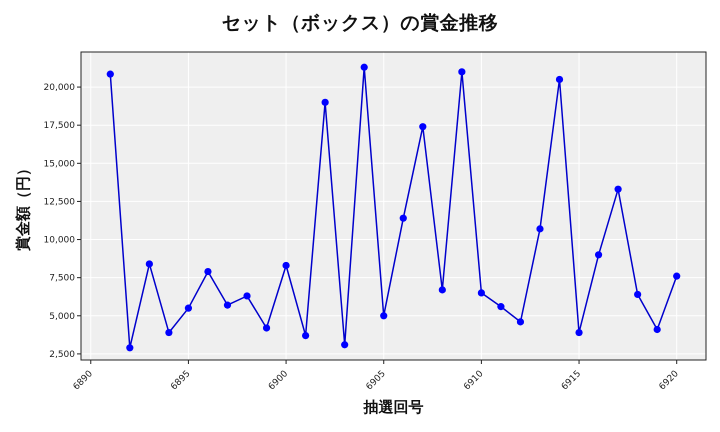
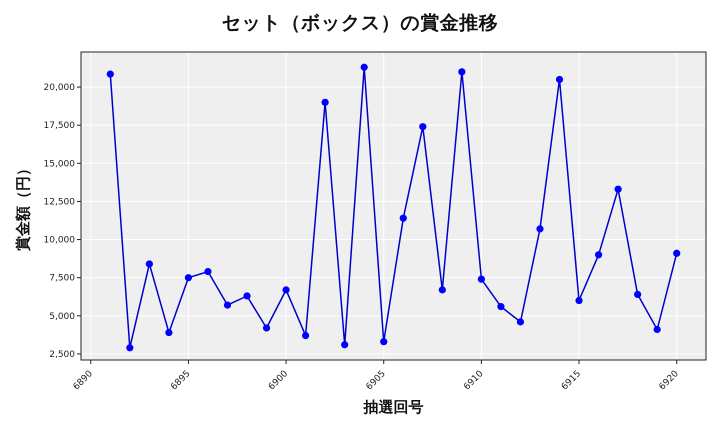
6895: 5500 -> 7500
6900: 8300 -> 6700
6905: 5000 -> 3300
6910: 6500 -> 7400
6915: 3900 -> 6000
6920: 7600 -> 9100
